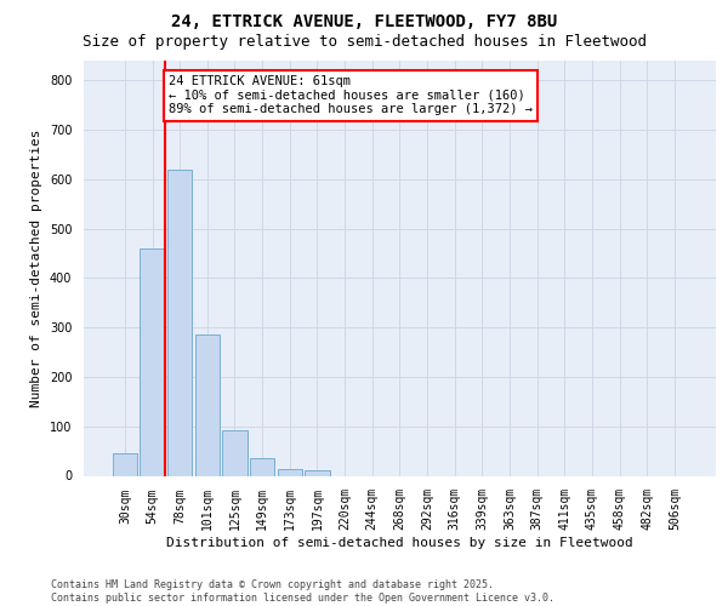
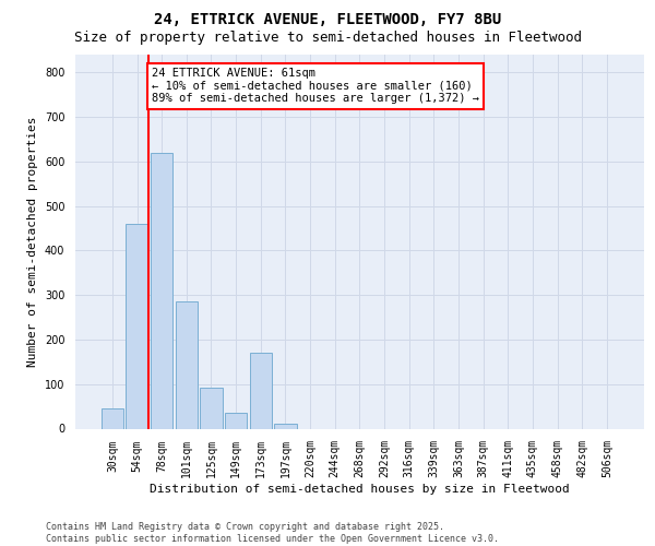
173sqm: 13 -> 170
